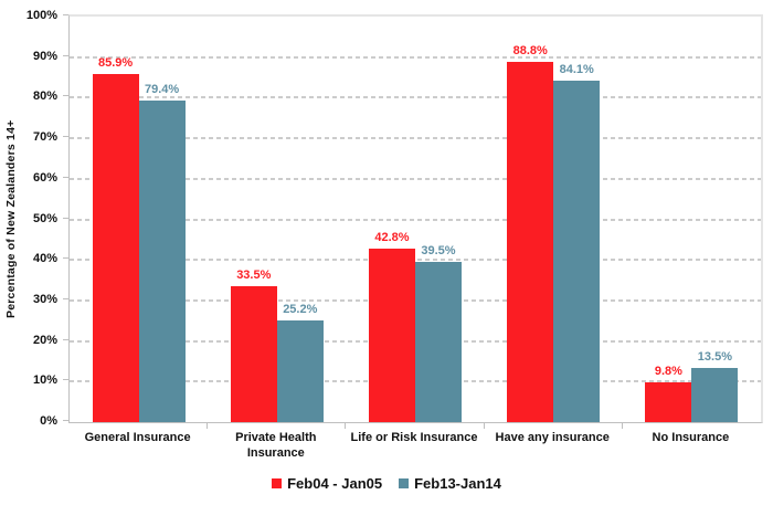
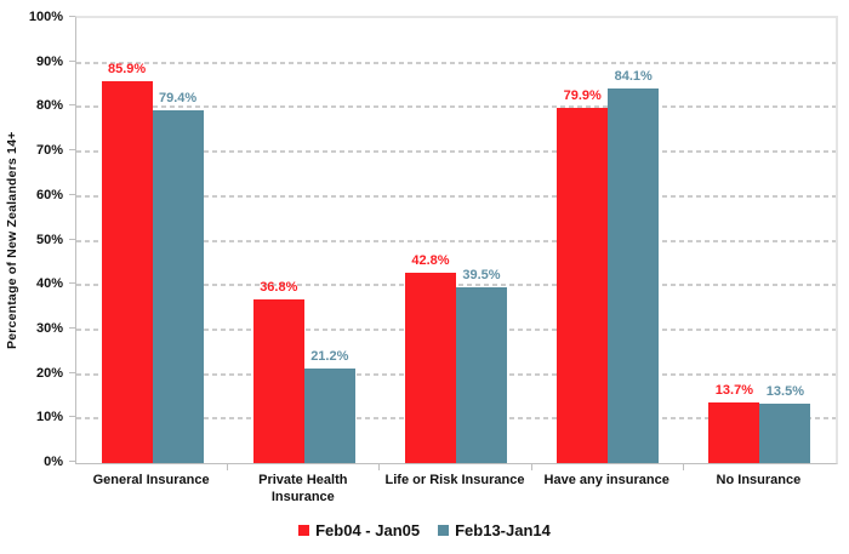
Feb04 - Jan05/Private Health Insurance: 33.5% -> 36.8%
Feb13-Jan14/Private Health Insurance: 25.2% -> 21.2%
Feb04 - Jan05/Have any insurance: 88.8% -> 79.9%
Feb04 - Jan05/No Insurance: 9.8% -> 13.7%
